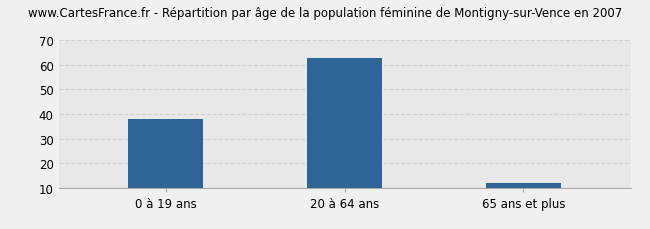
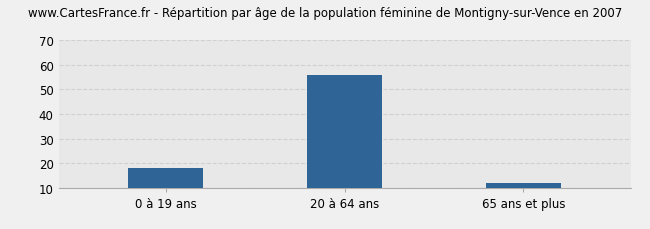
0 à 19 ans: 38 -> 18
20 à 64 ans: 63 -> 56
